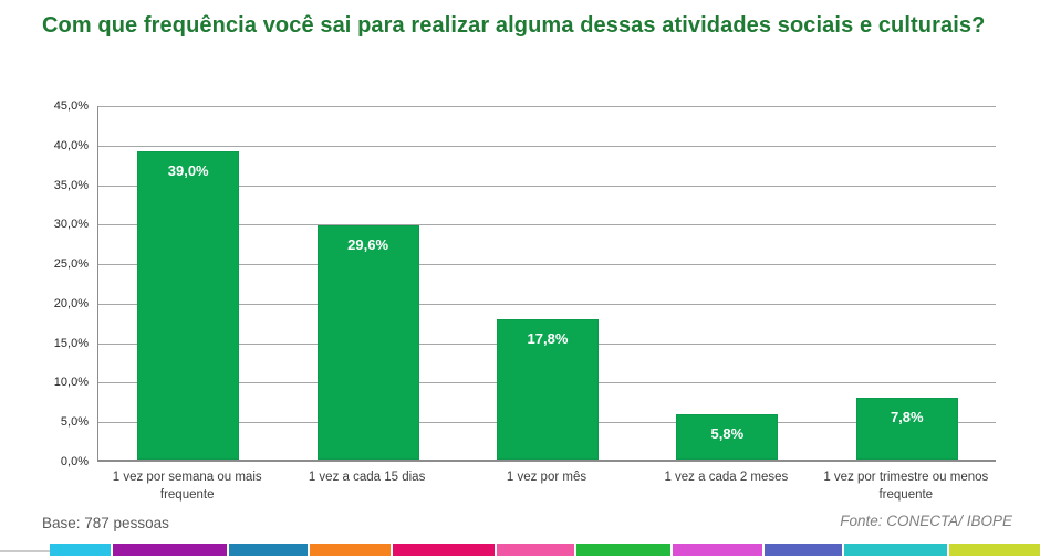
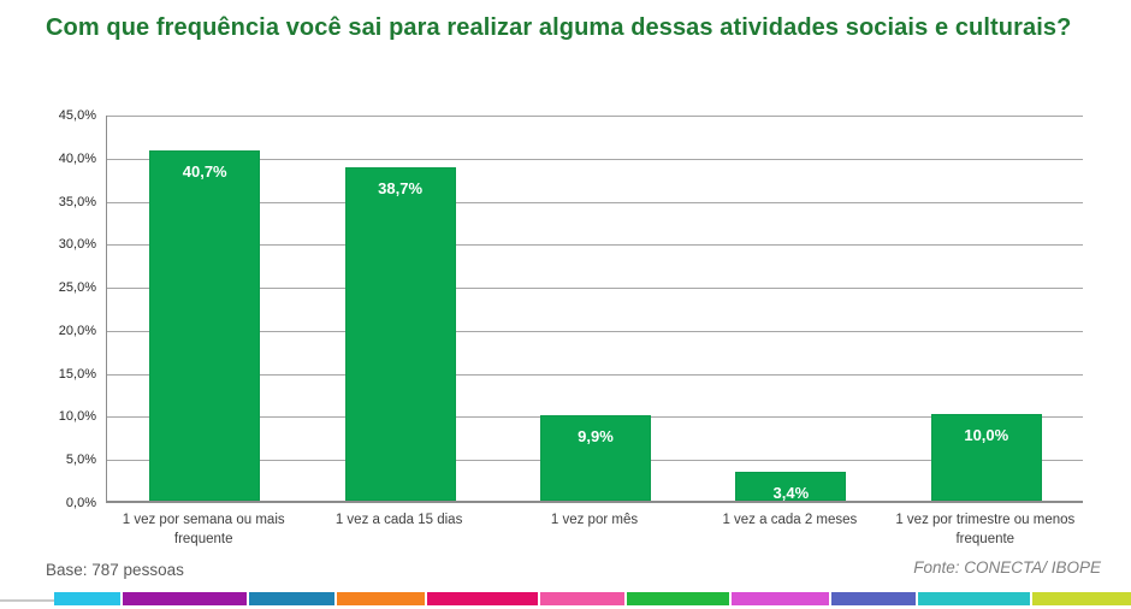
1 vez por semana ou mais frequente: 39,0% -> 40,7%
1 vez a cada 15 dias: 29,6% -> 38,7%
1 vez por mês: 17,8% -> 9,9%
1 vez a cada 2 meses: 5,8% -> 3,4%
1 vez por trimestre ou menos frequente: 7,8% -> 10,0%
